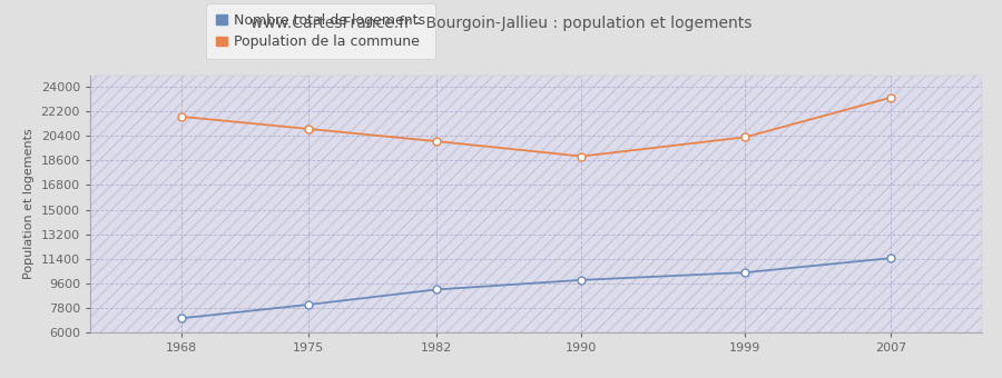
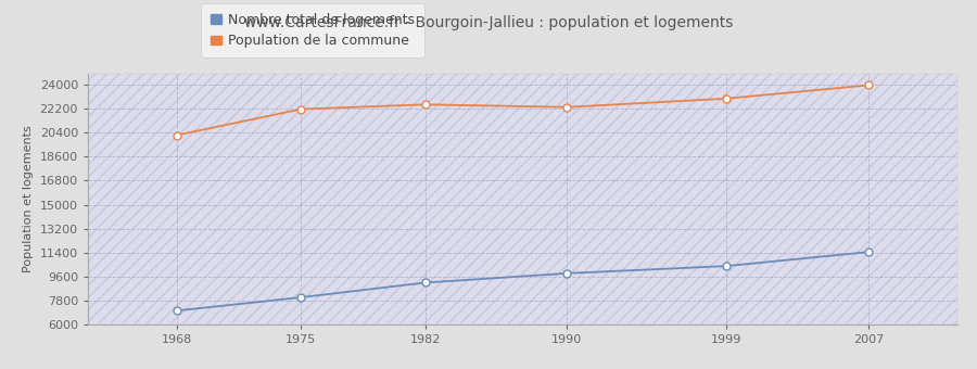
Population de la commune/1968: 21800 -> 20200
Population de la commune/1975: 20900 -> 22200
Population de la commune/1982: 20000 -> 22500
Population de la commune/1990: 18900 -> 22300
Population de la commune/1999: 20300 -> 23000
Population de la commune/2007: 23200 -> 24000
